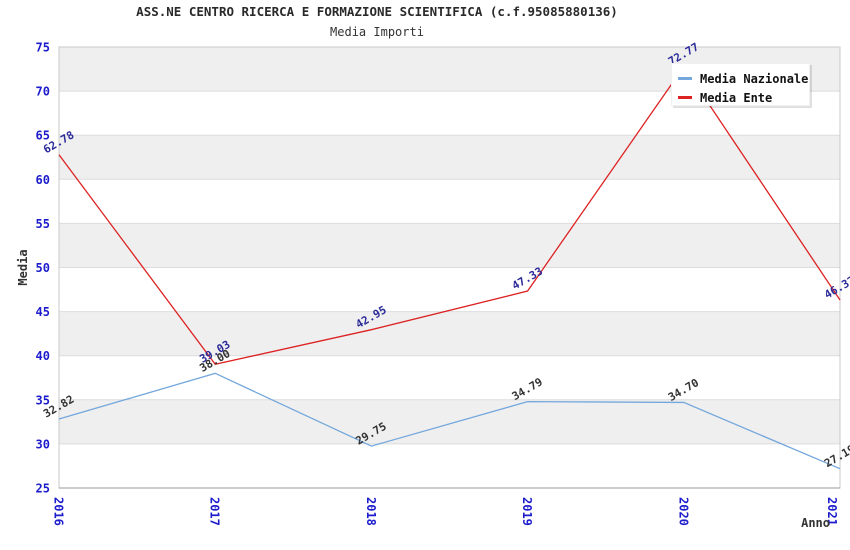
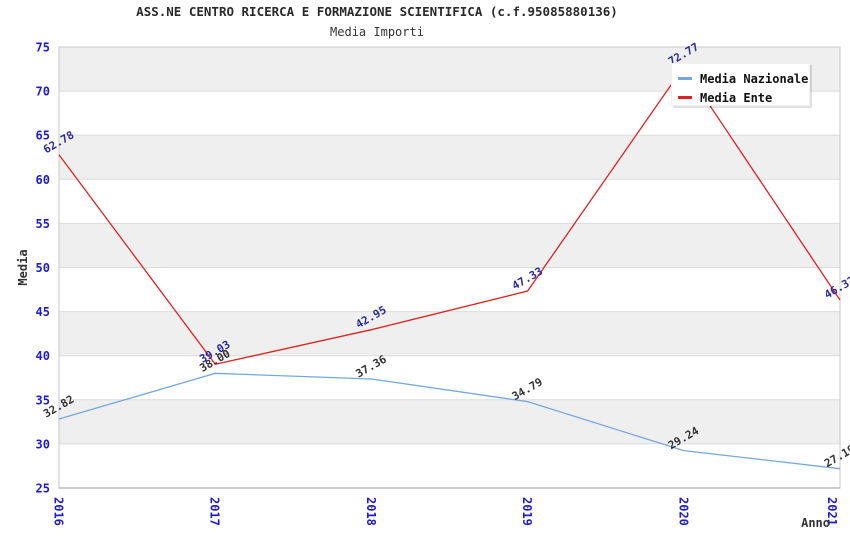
Media Nazionale/2018: 29.75 -> 37.36
Media Nazionale/2020: 34.70 -> 29.24
